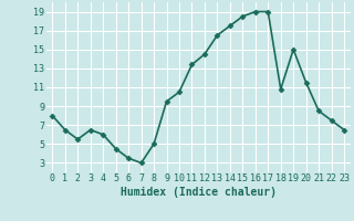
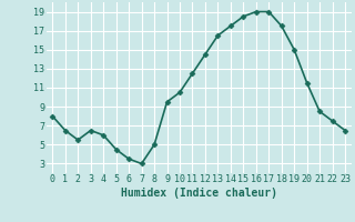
11: 13.4 -> 12.5
18: 10.8 -> 17.5
